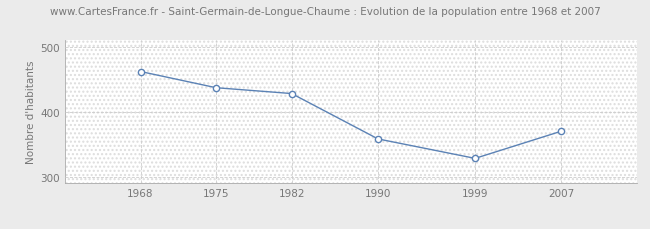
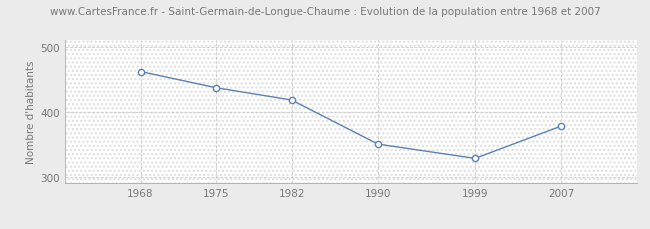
1982: 428 -> 418
1990: 358 -> 350
2007: 370 -> 378
